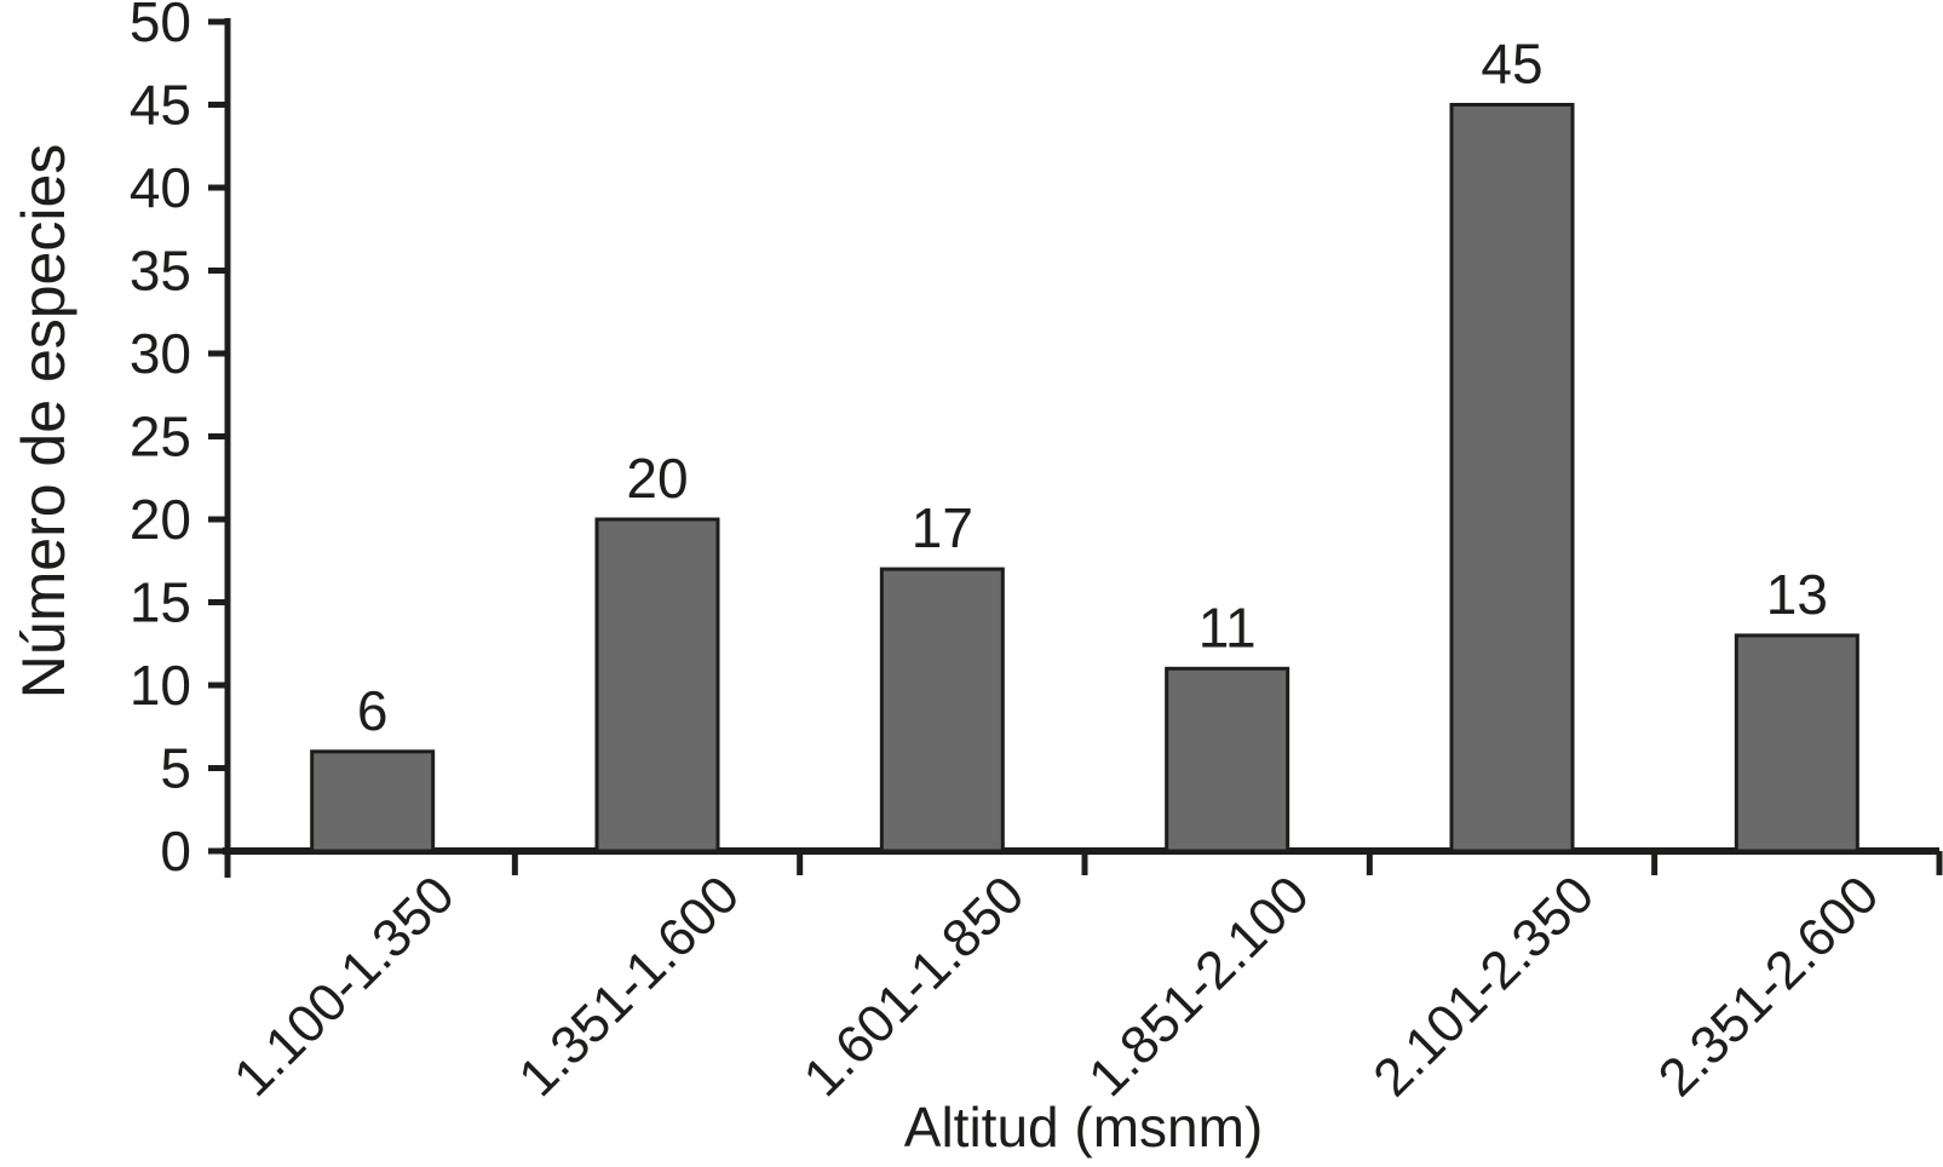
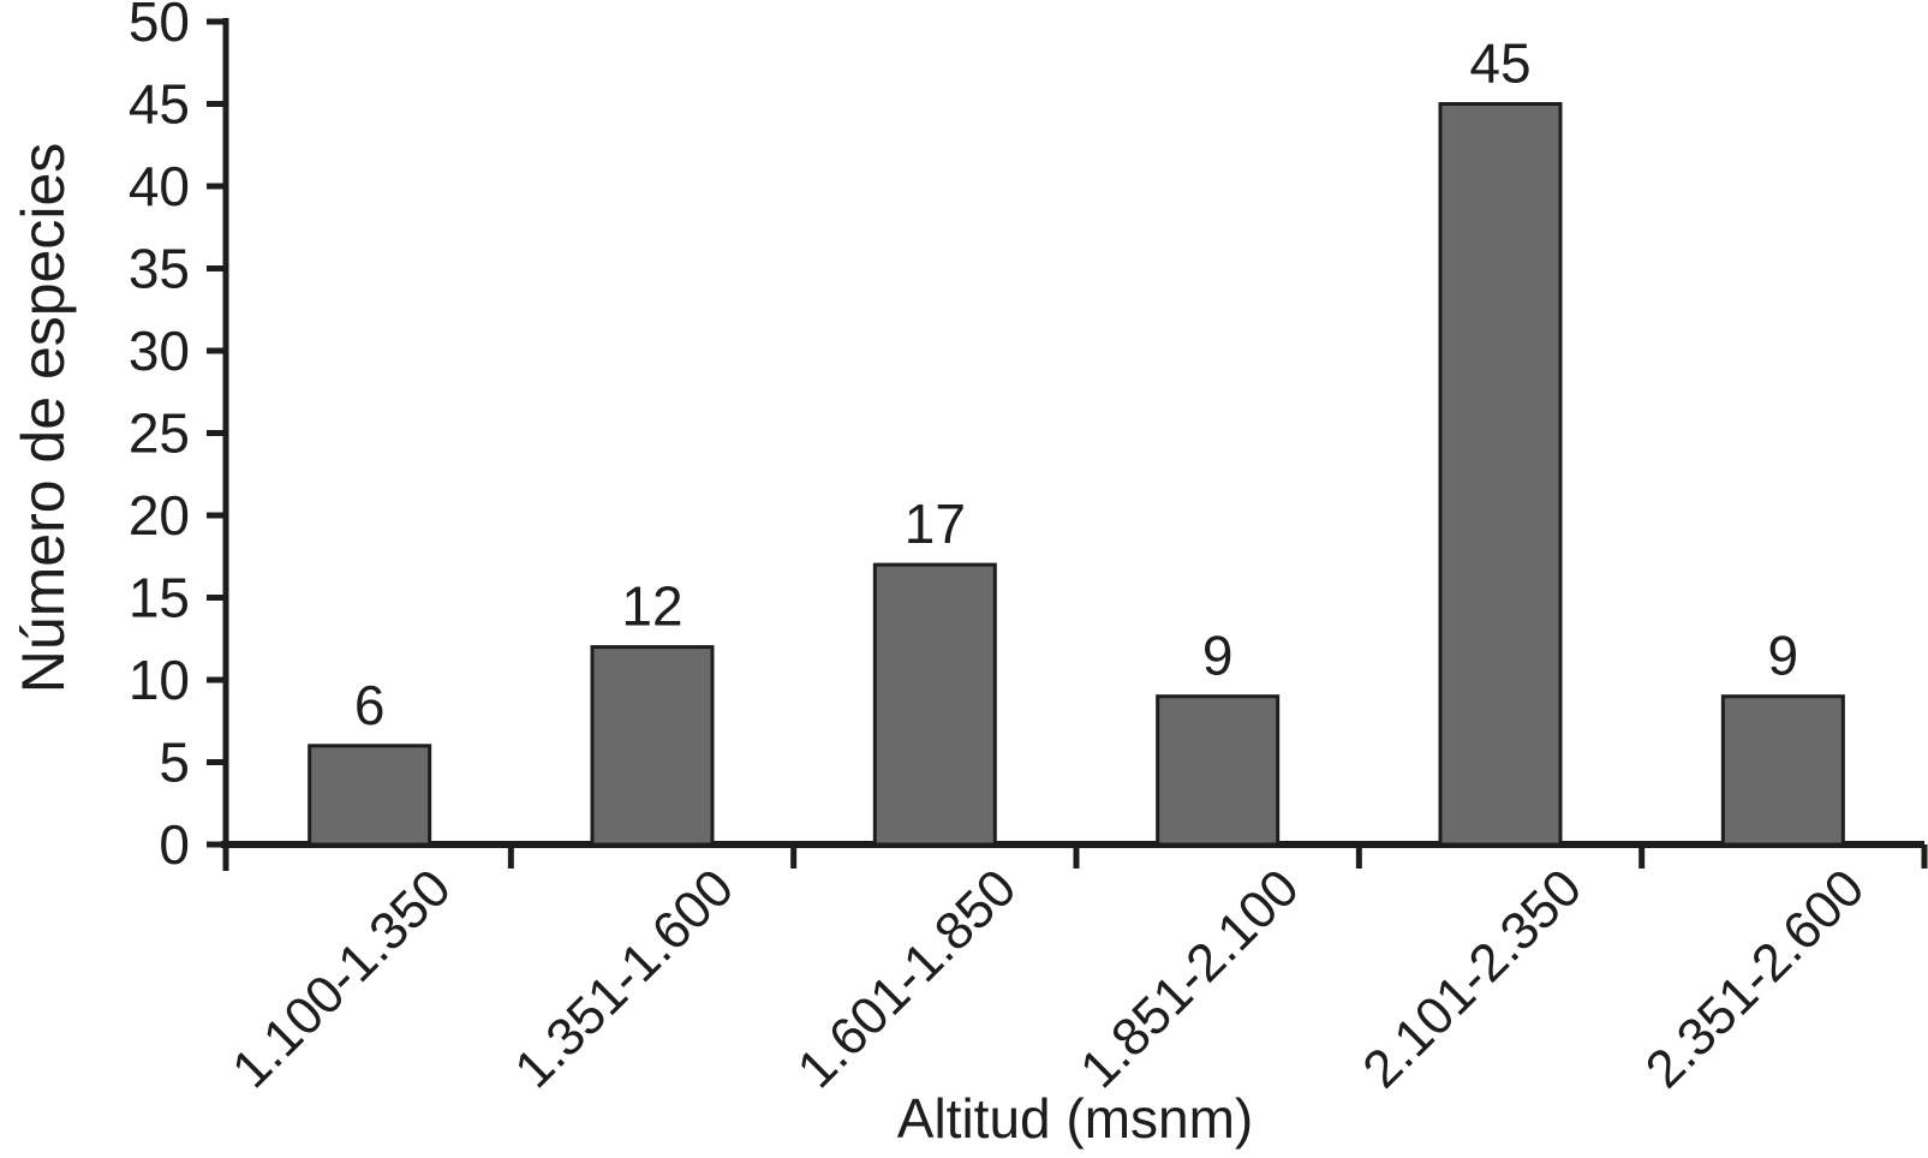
1.351-1.600: 20 -> 12
1.851-2.100: 11 -> 9
2.351-2.600: 13 -> 9
